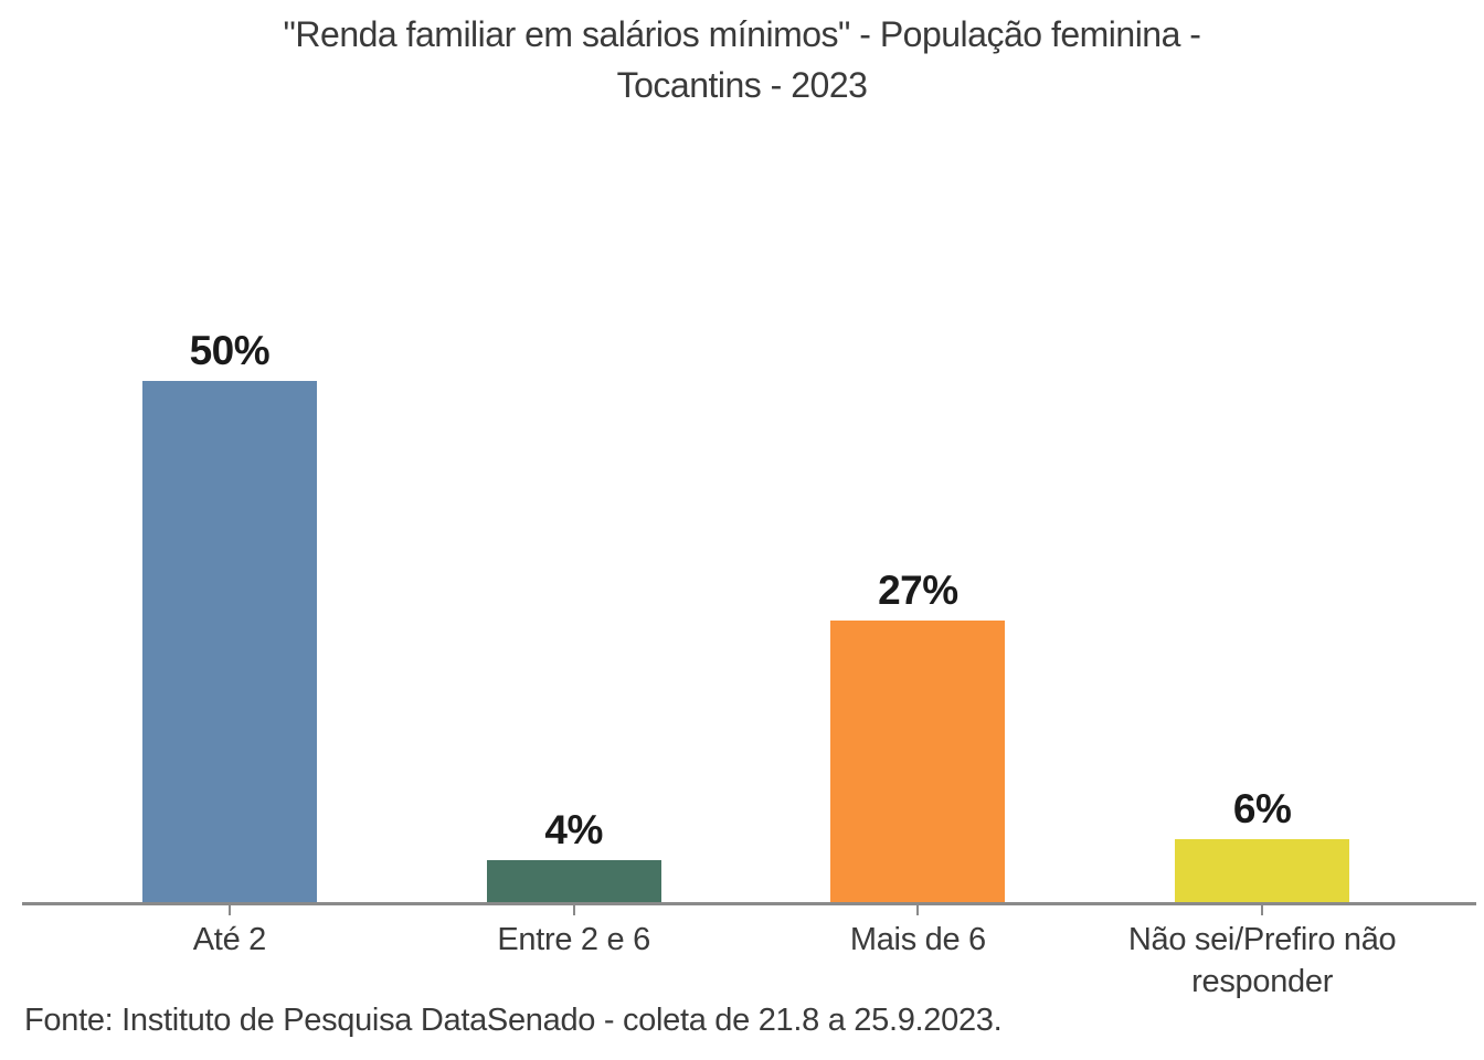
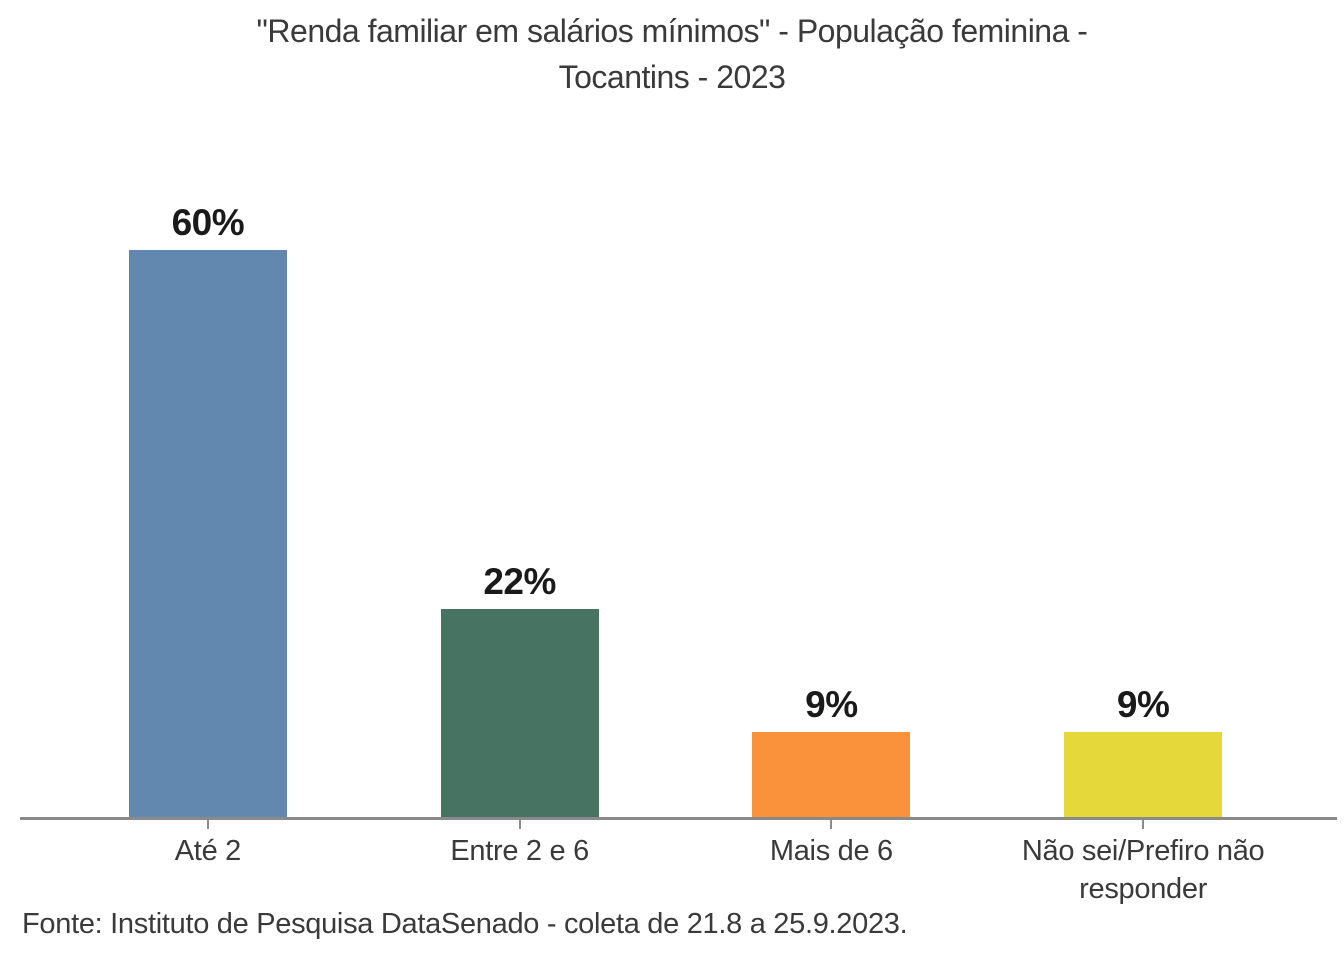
Até 2: 50% -> 60%
Entre 2 e 6: 4% -> 22%
Mais de 6: 27% -> 9%
Não sei/Prefiro não responder: 6% -> 9%
